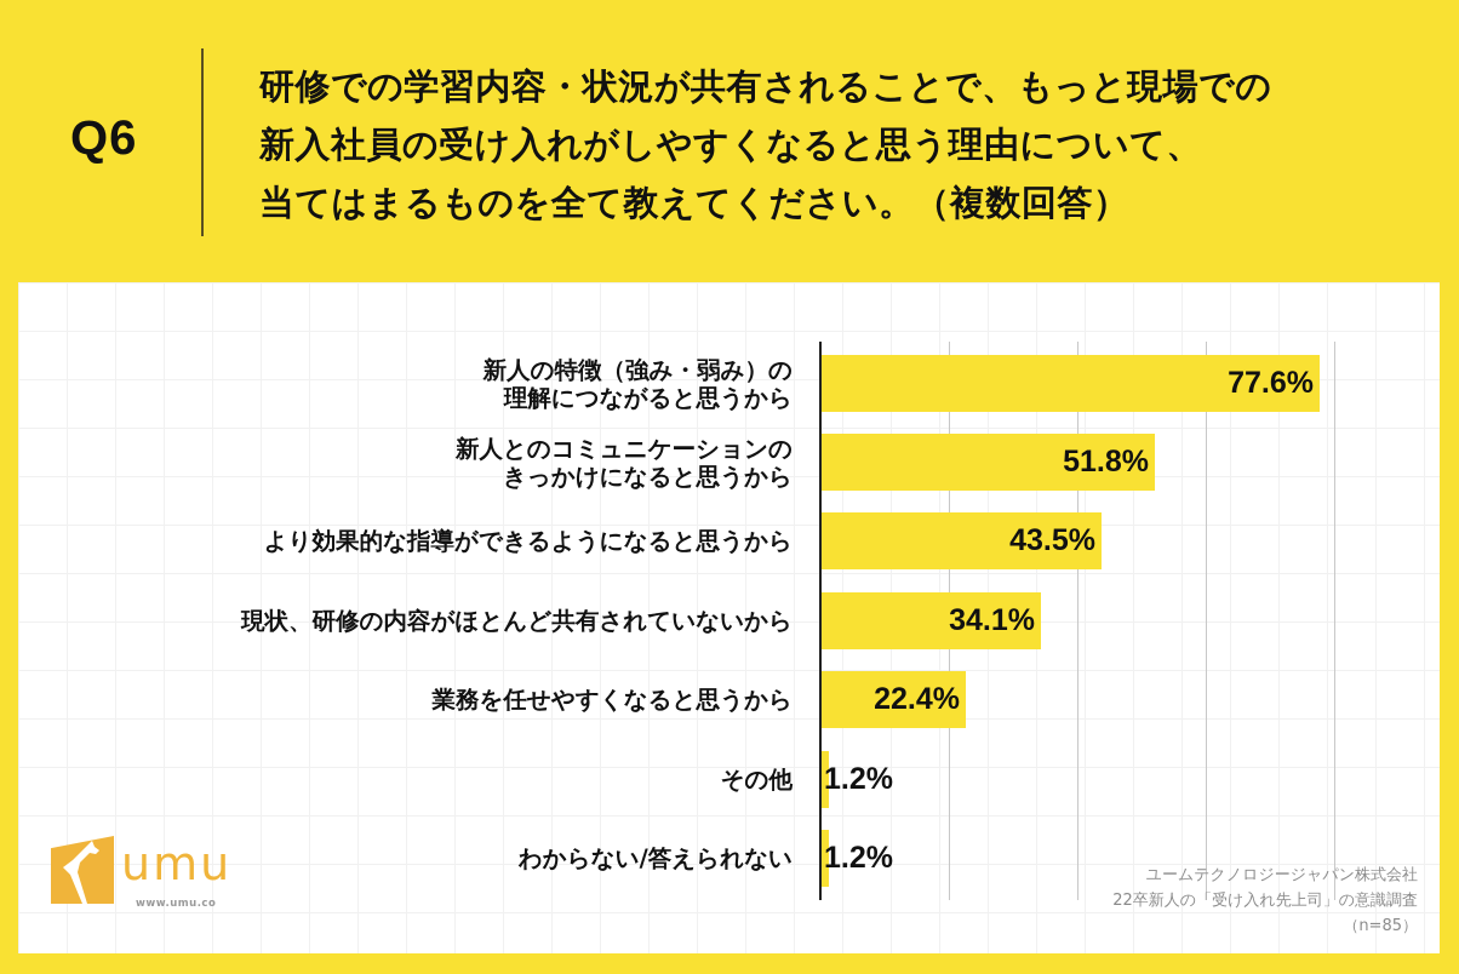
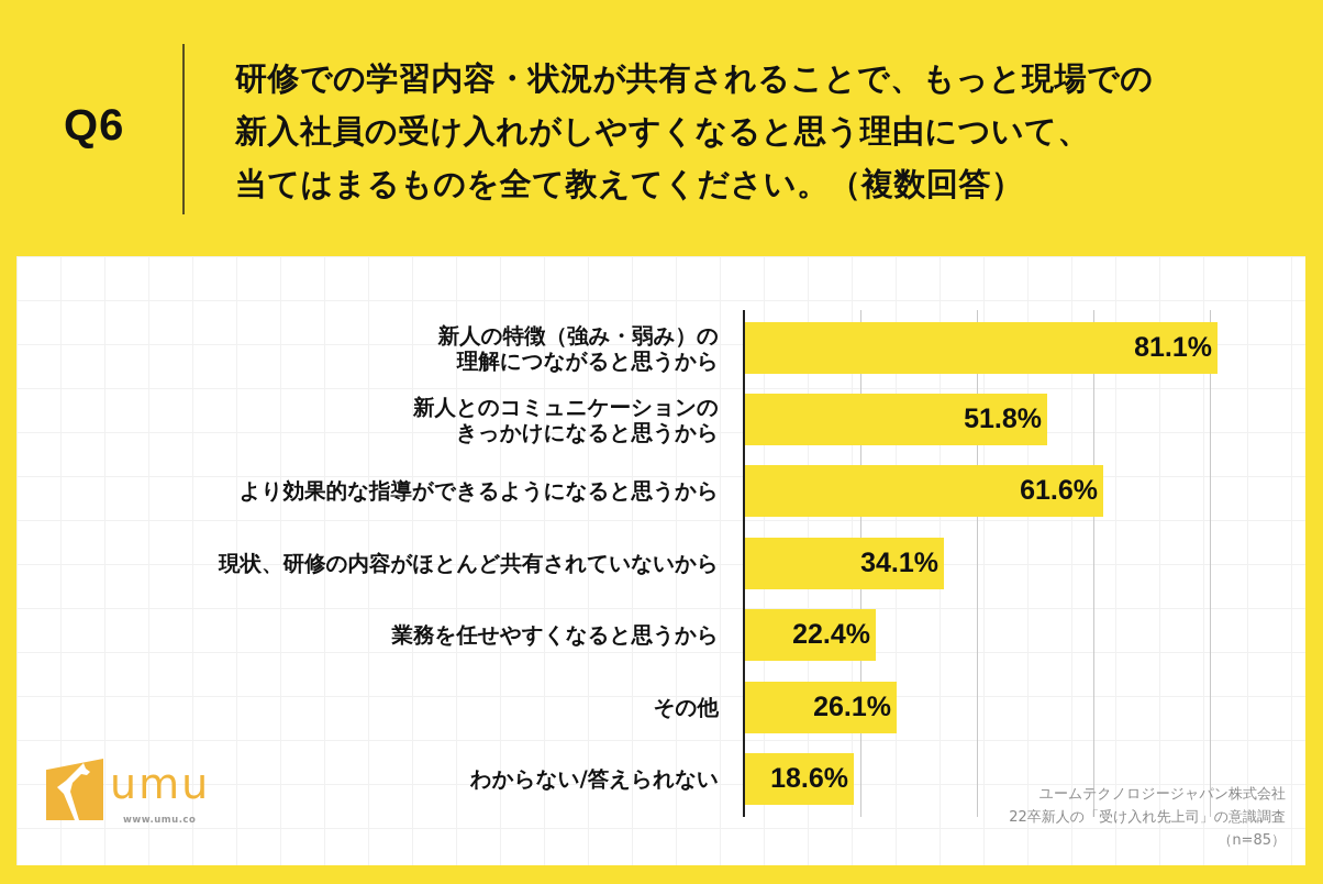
新人の特徴（強み・弱み）の理解につながると思うから: 77.6% -> 81.1%
より効果的な指導ができるようになると思うから: 43.5% -> 61.6%
その他: 1.2% -> 26.1%
わからない/答えられない: 1.2% -> 18.6%
